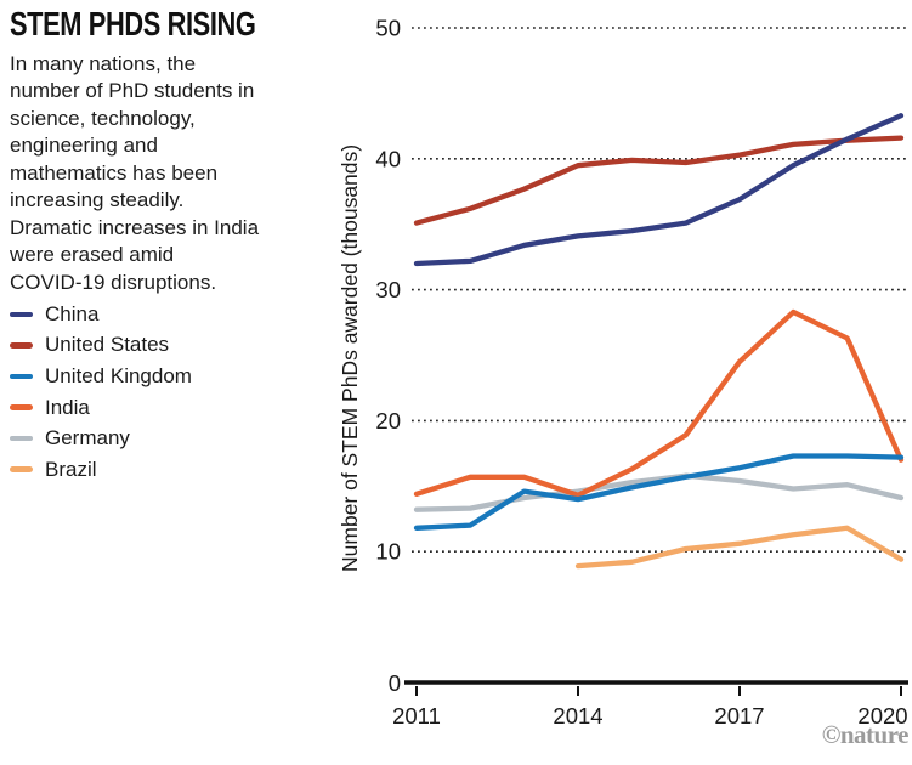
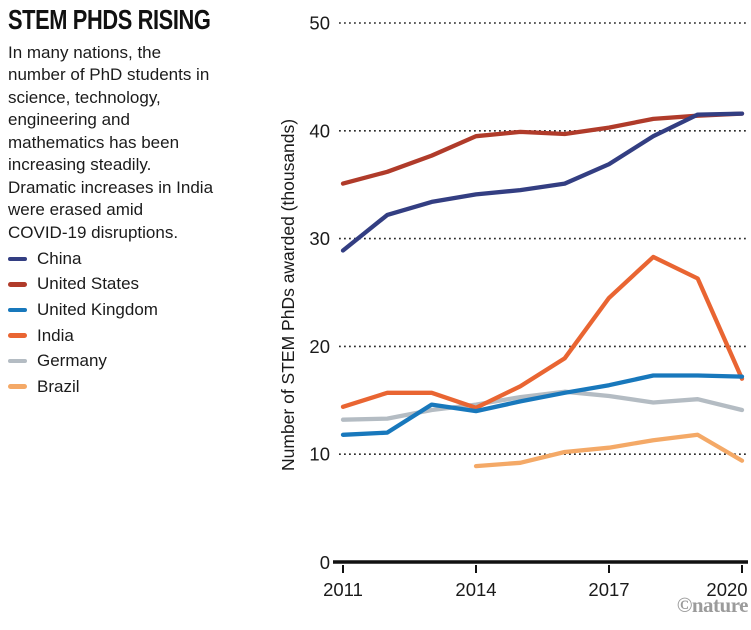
China/2011: 32.0 -> 28.9
China/2020: 43.3 -> 41.6
